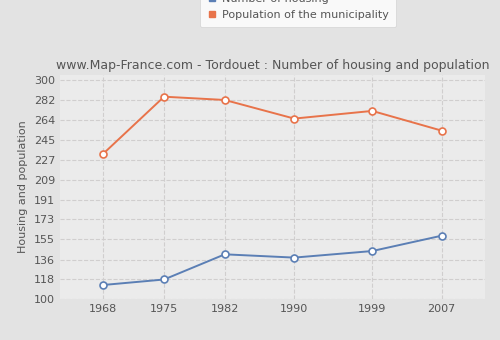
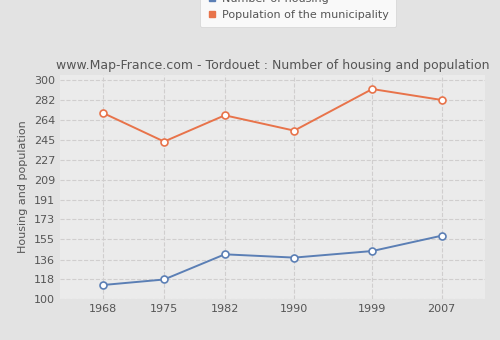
Population of the municipality/1968: 233 -> 270
Population of the municipality/1975: 285 -> 244
Population of the municipality/1982: 282 -> 268
Population of the municipality/1990: 265 -> 254
Population of the municipality/1999: 272 -> 292
Population of the municipality/2007: 254 -> 282
